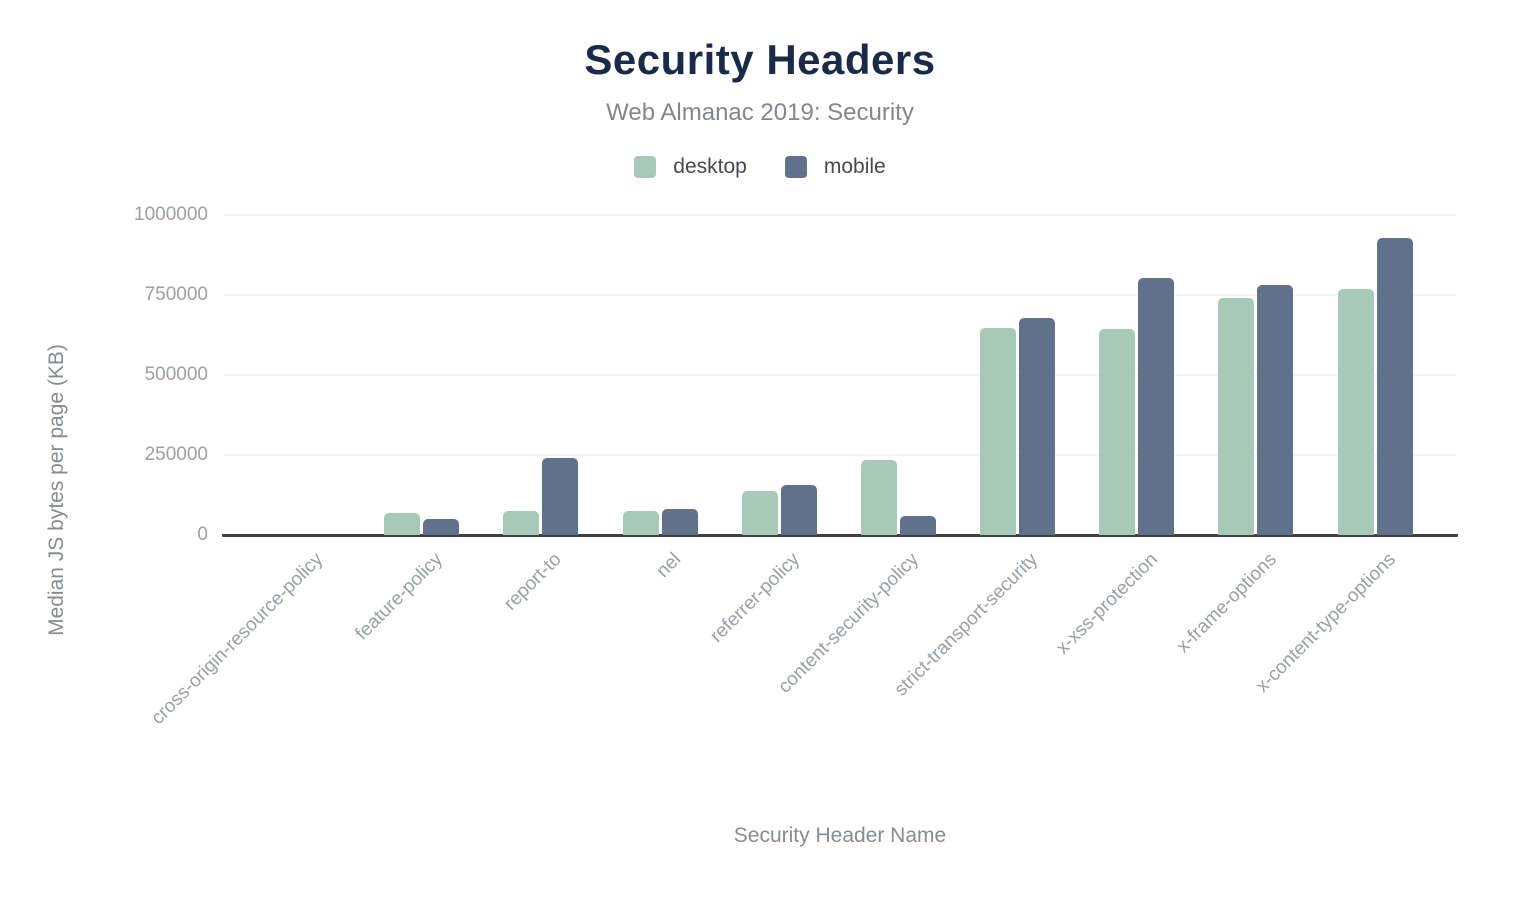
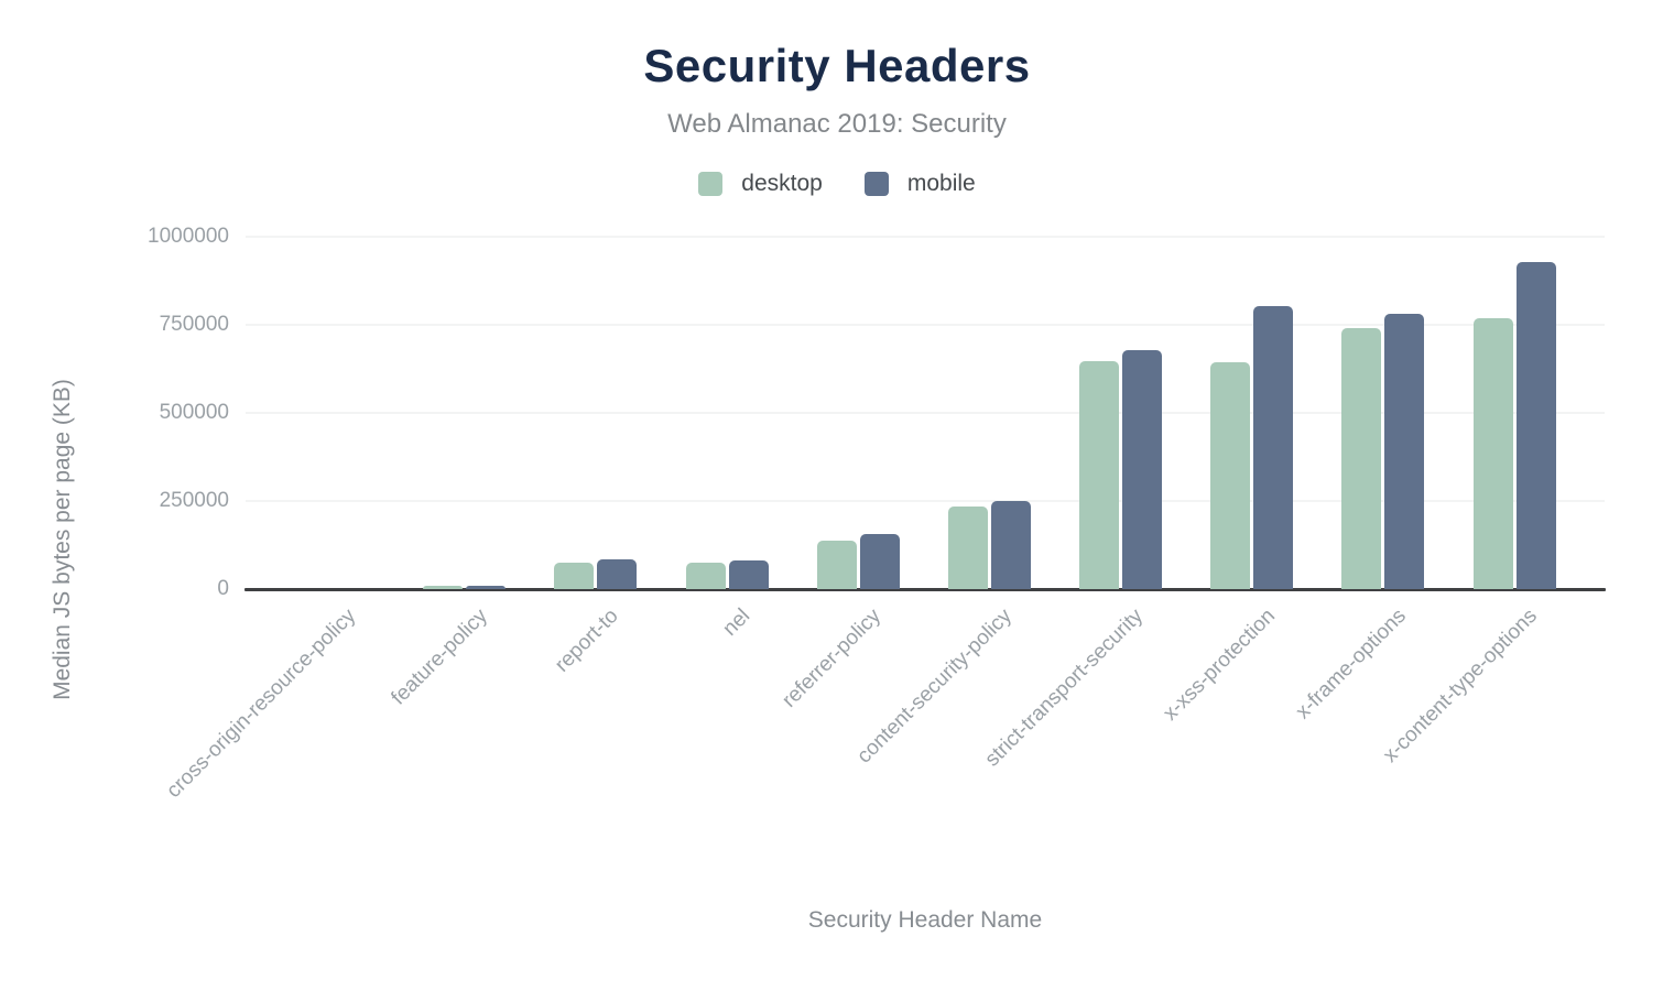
desktop/feature-policy: 70000 -> 10000
mobile/feature-policy: 50000 -> 10000
mobile/report-to: 240000 -> 80000
mobile/content-security-policy: 60000 -> 250000
